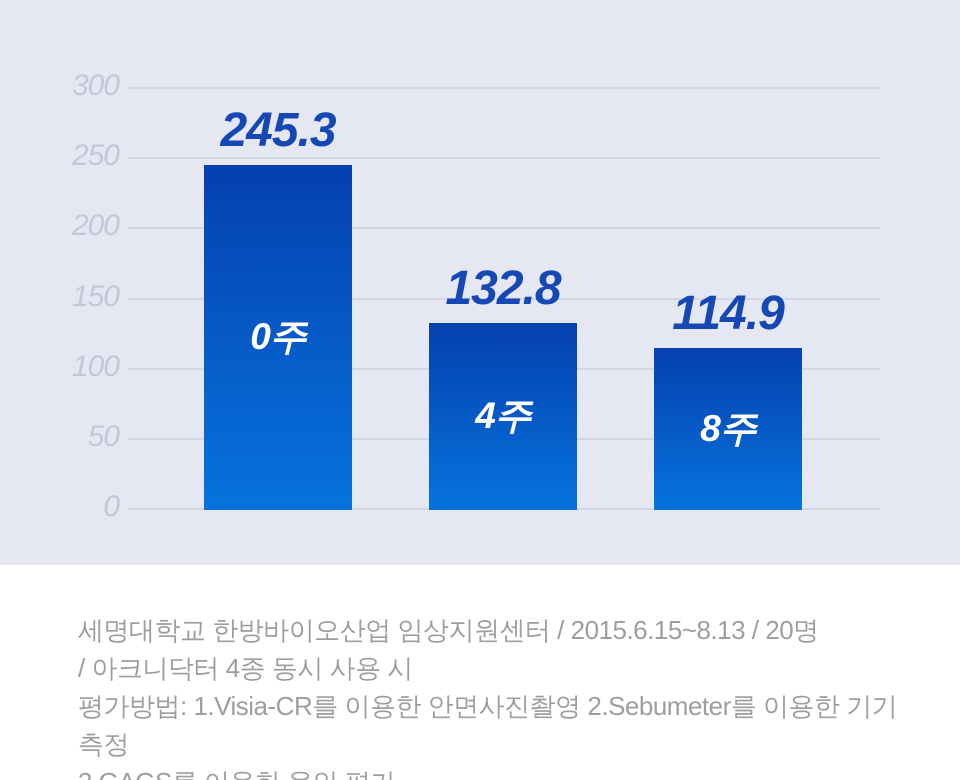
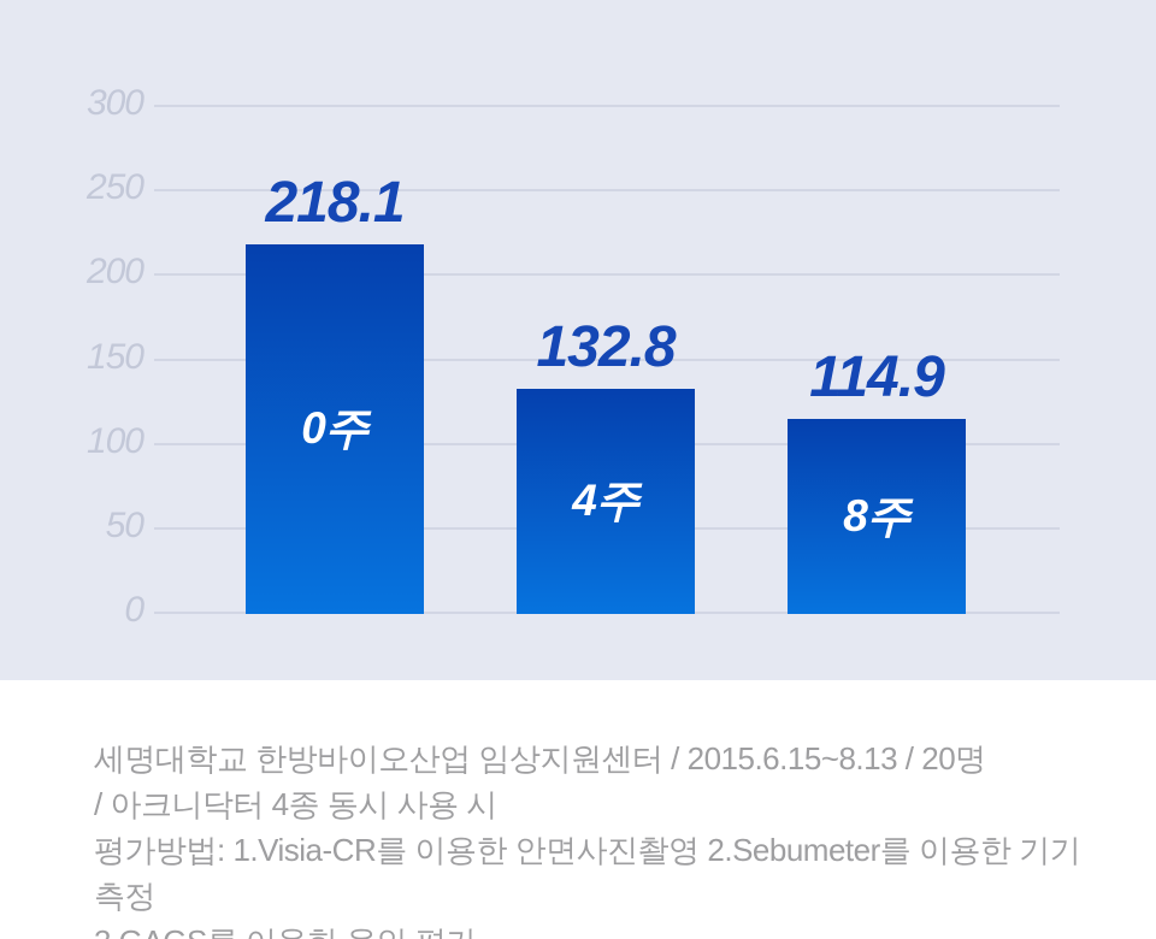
0주: 245.3 -> 218.1
